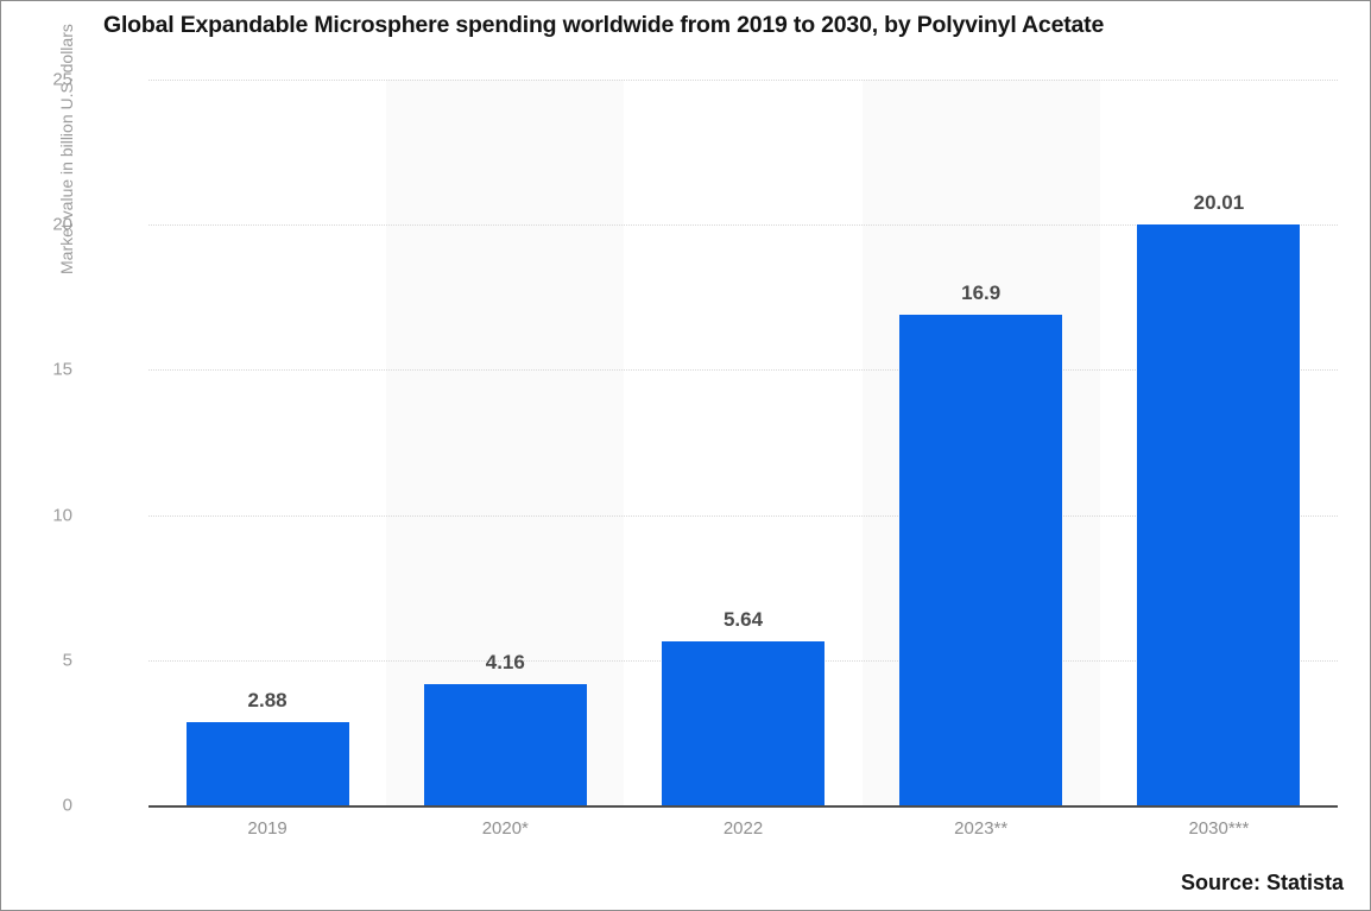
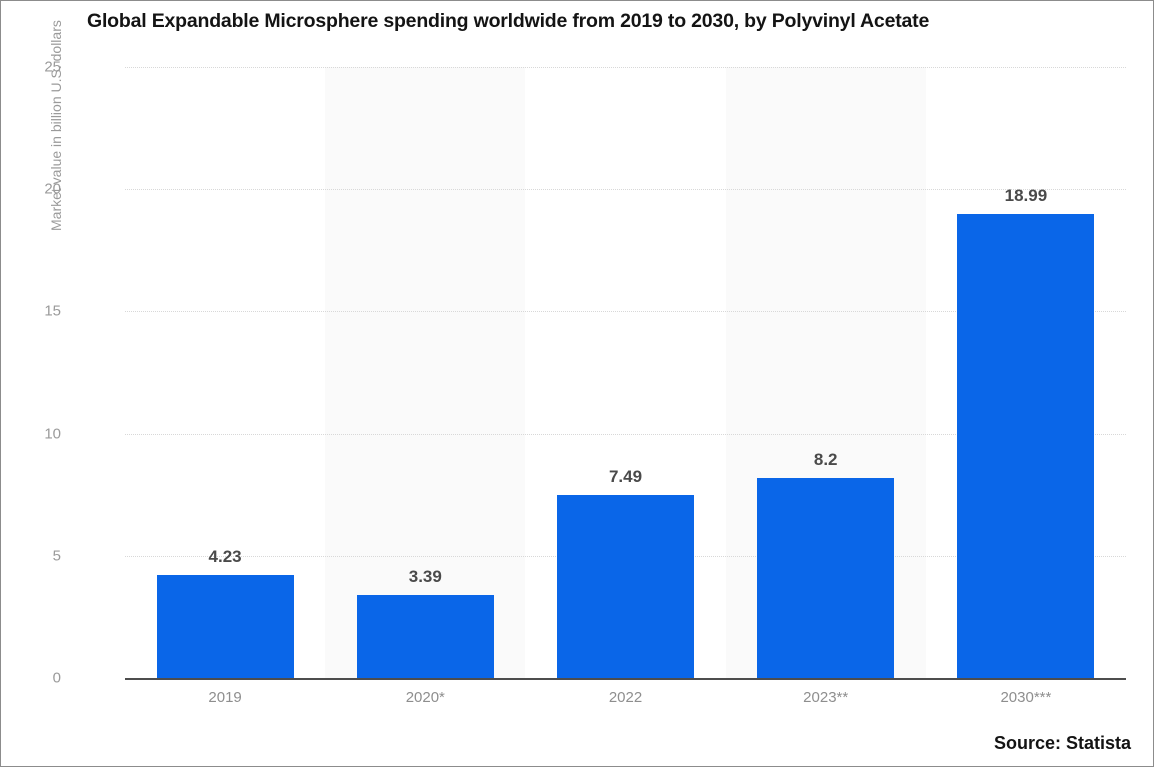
2019: 2.88 -> 4.23
2020*: 4.16 -> 3.39
2022: 5.64 -> 7.49
2023**: 16.9 -> 8.2
2030***: 20.01 -> 18.99
